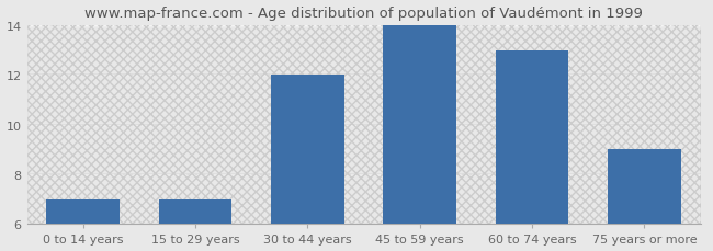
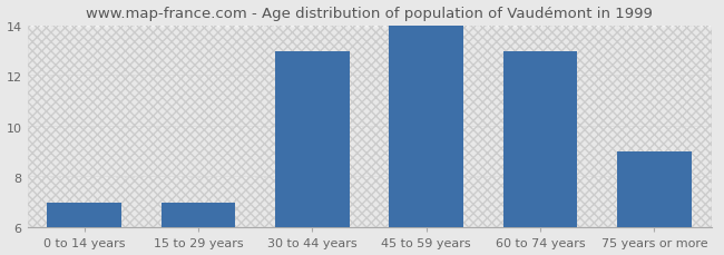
30 to 44 years: 12 -> 13
